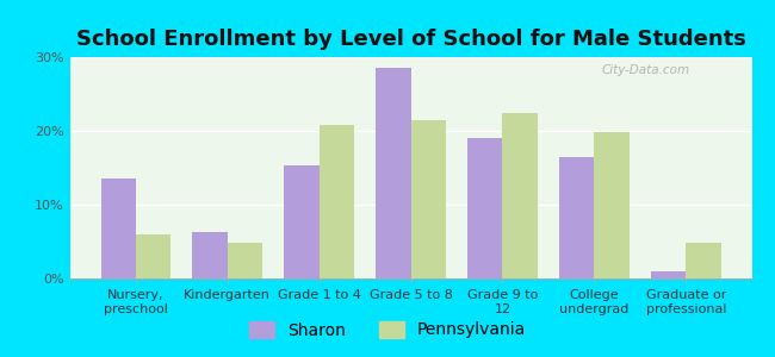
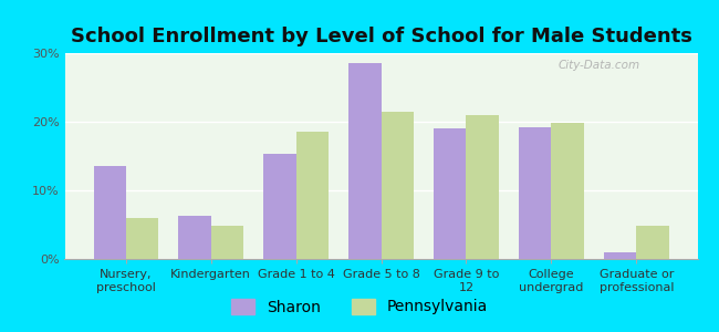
Pennsylvania/Grade 1 to 4: 20.8% -> 18.6%
Pennsylvania/Grade 9 to 12: 22.5% -> 21.0%
Sharon/College undergrad: 16.5% -> 19.2%
